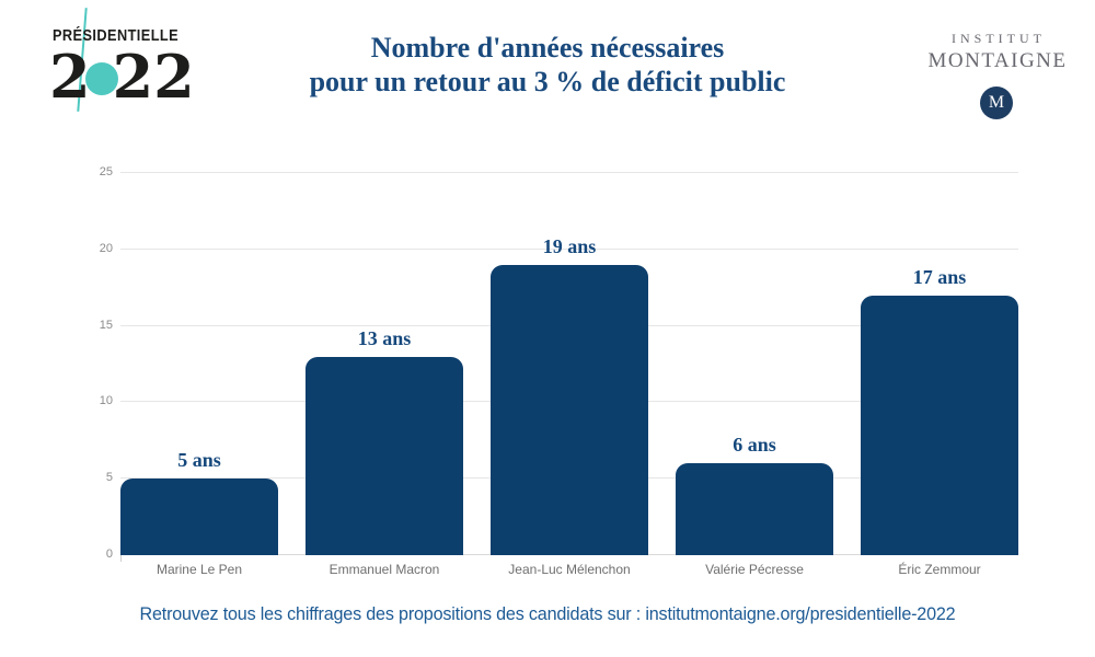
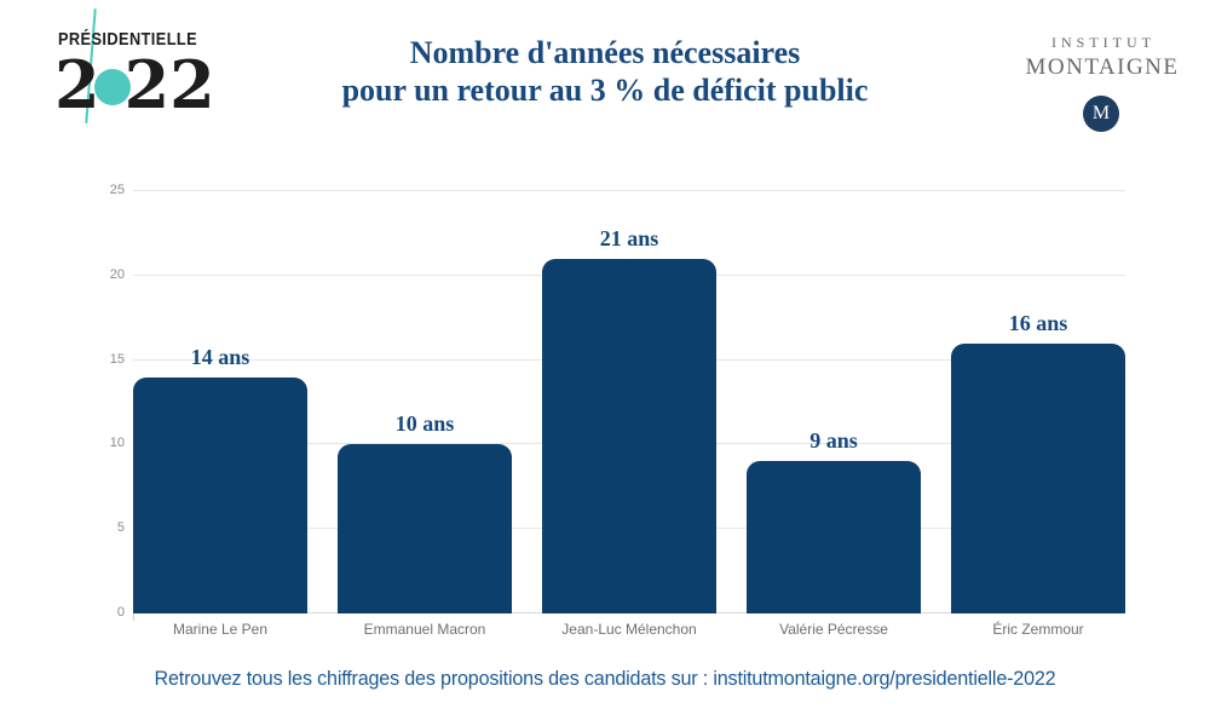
Marine Le Pen: 5 -> 14
Emmanuel Macron: 13 -> 10
Jean-Luc Mélenchon: 19 -> 21
Valérie Pécresse: 6 -> 9
Éric Zemmour: 17 -> 16
